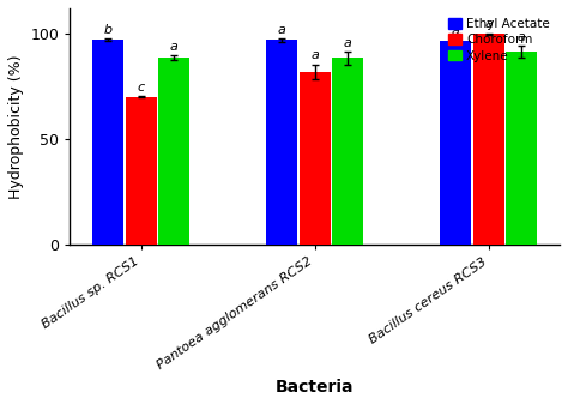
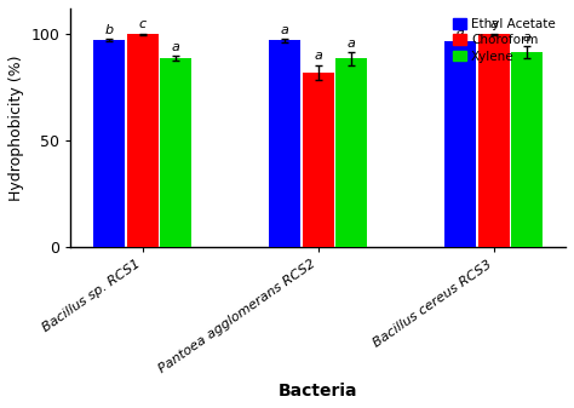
Choroform/Bacillus sp. RCS1: 70 -> 100
